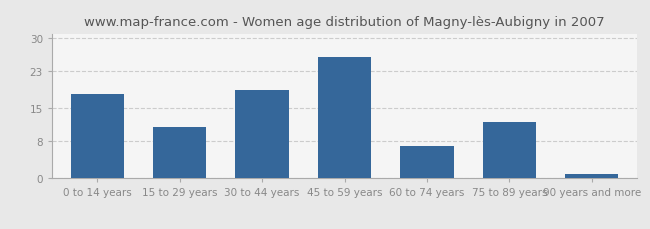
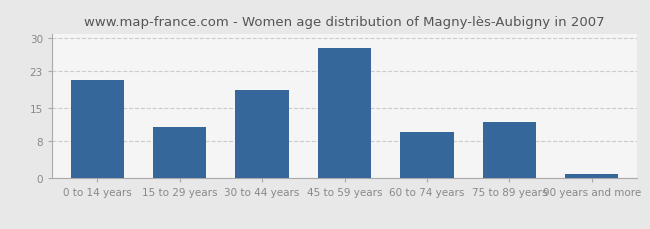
0 to 14 years: 18 -> 21
45 to 59 years: 26 -> 28
60 to 74 years: 7 -> 10
